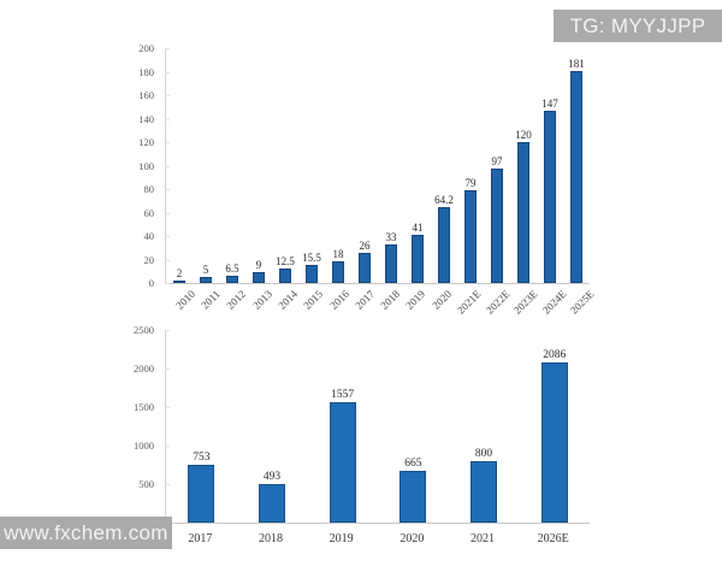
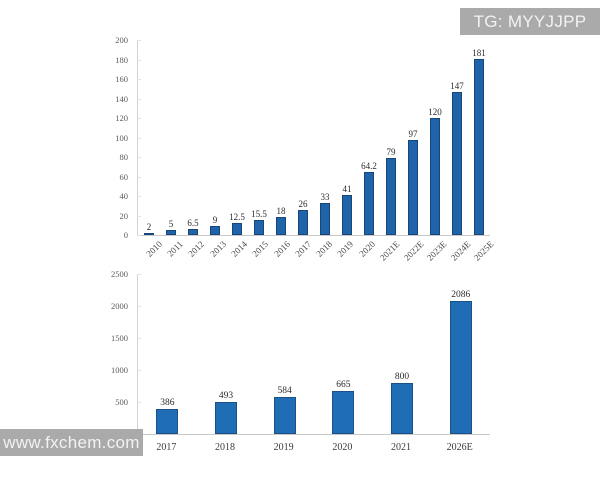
全球数据库市场规模（亿美元）/2017: 753 -> 386
全球数据库市场规模（亿美元）/2019: 1557 -> 584
